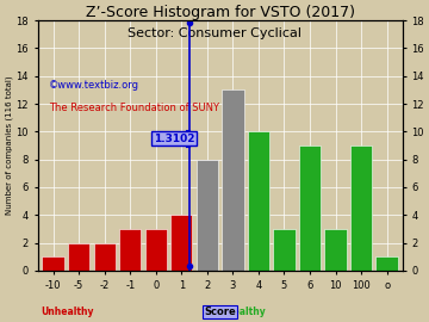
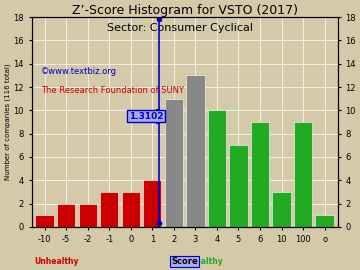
2: 8 -> 11
5: 3 -> 7
